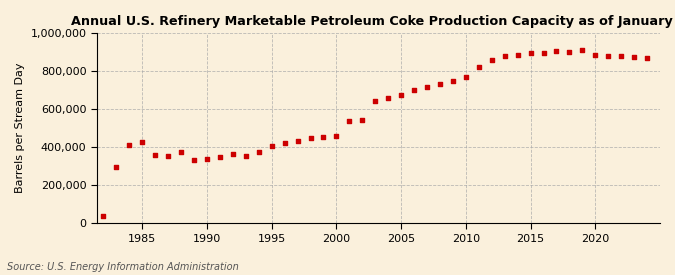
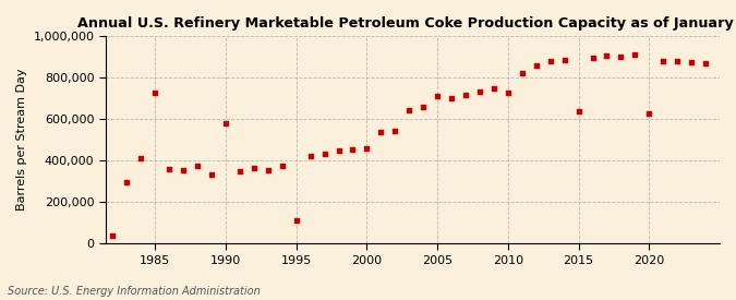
1985: 420,000 -> 730,000
1990: 340,000 -> 580,000
1995: 400,000 -> 110,000
2005: 680,000 -> 710,000
2010: 770,000 -> 730,000
2015: 900,000 -> 640,000
2020: 890,000 -> 630,000
